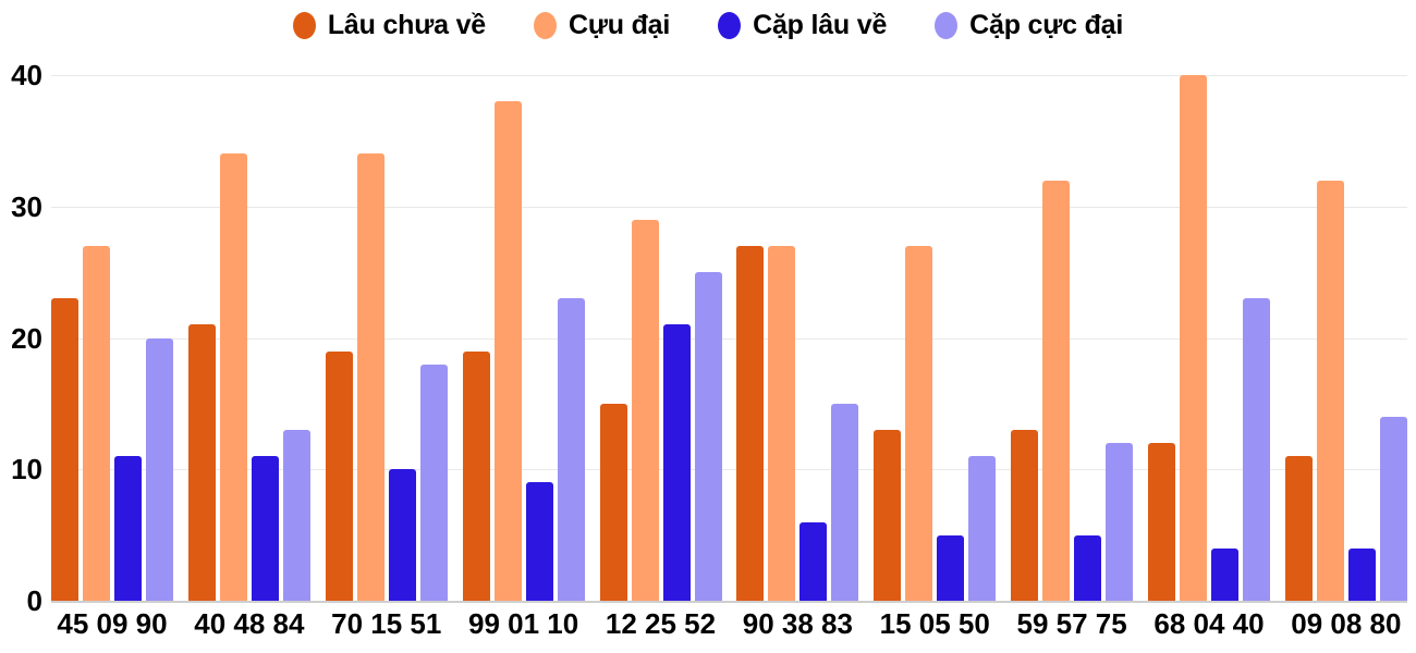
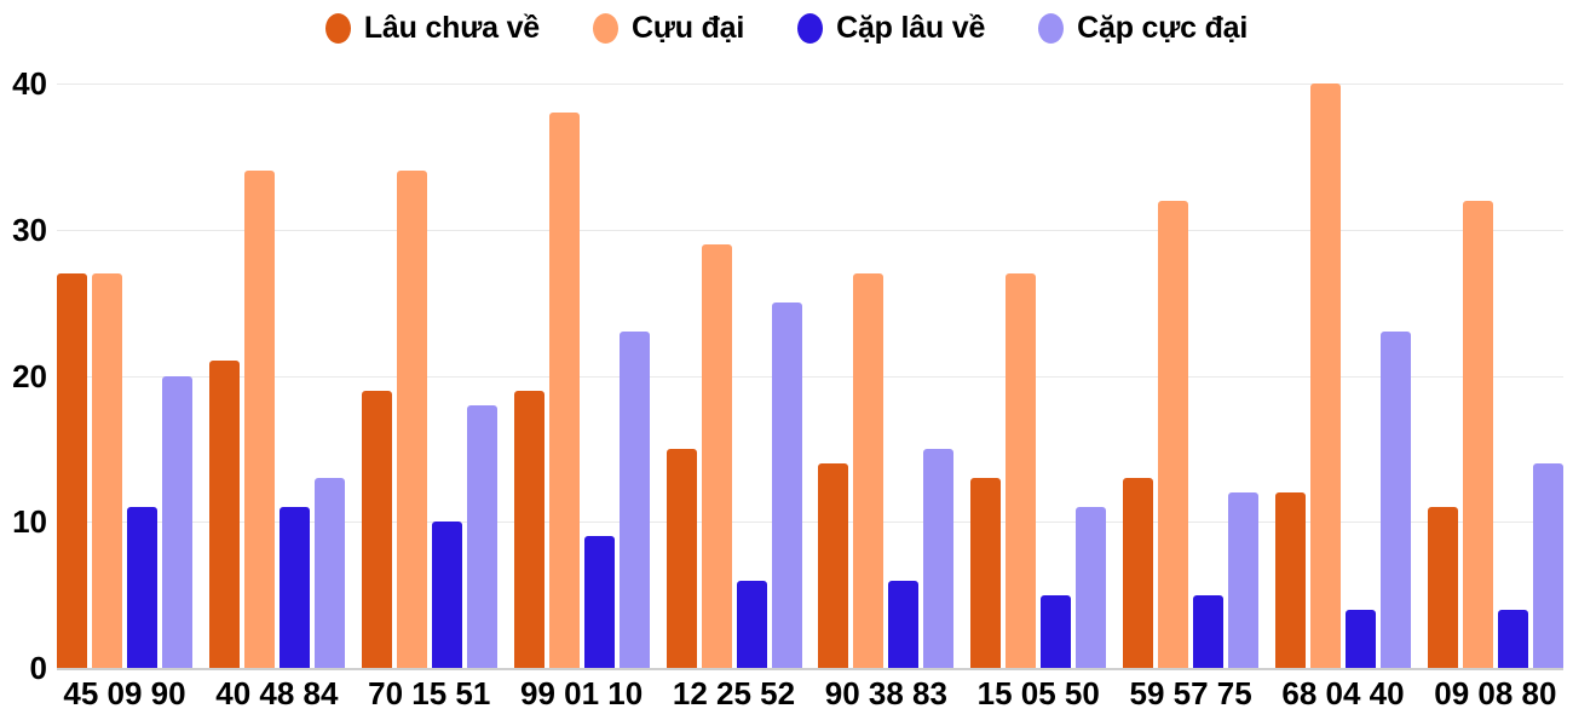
Lâu chưa về/45 09 90: 23 -> 27
Cặp lâu về/12 25 52: 21 -> 6
Lâu chưa về/90 38 83: 27 -> 14
